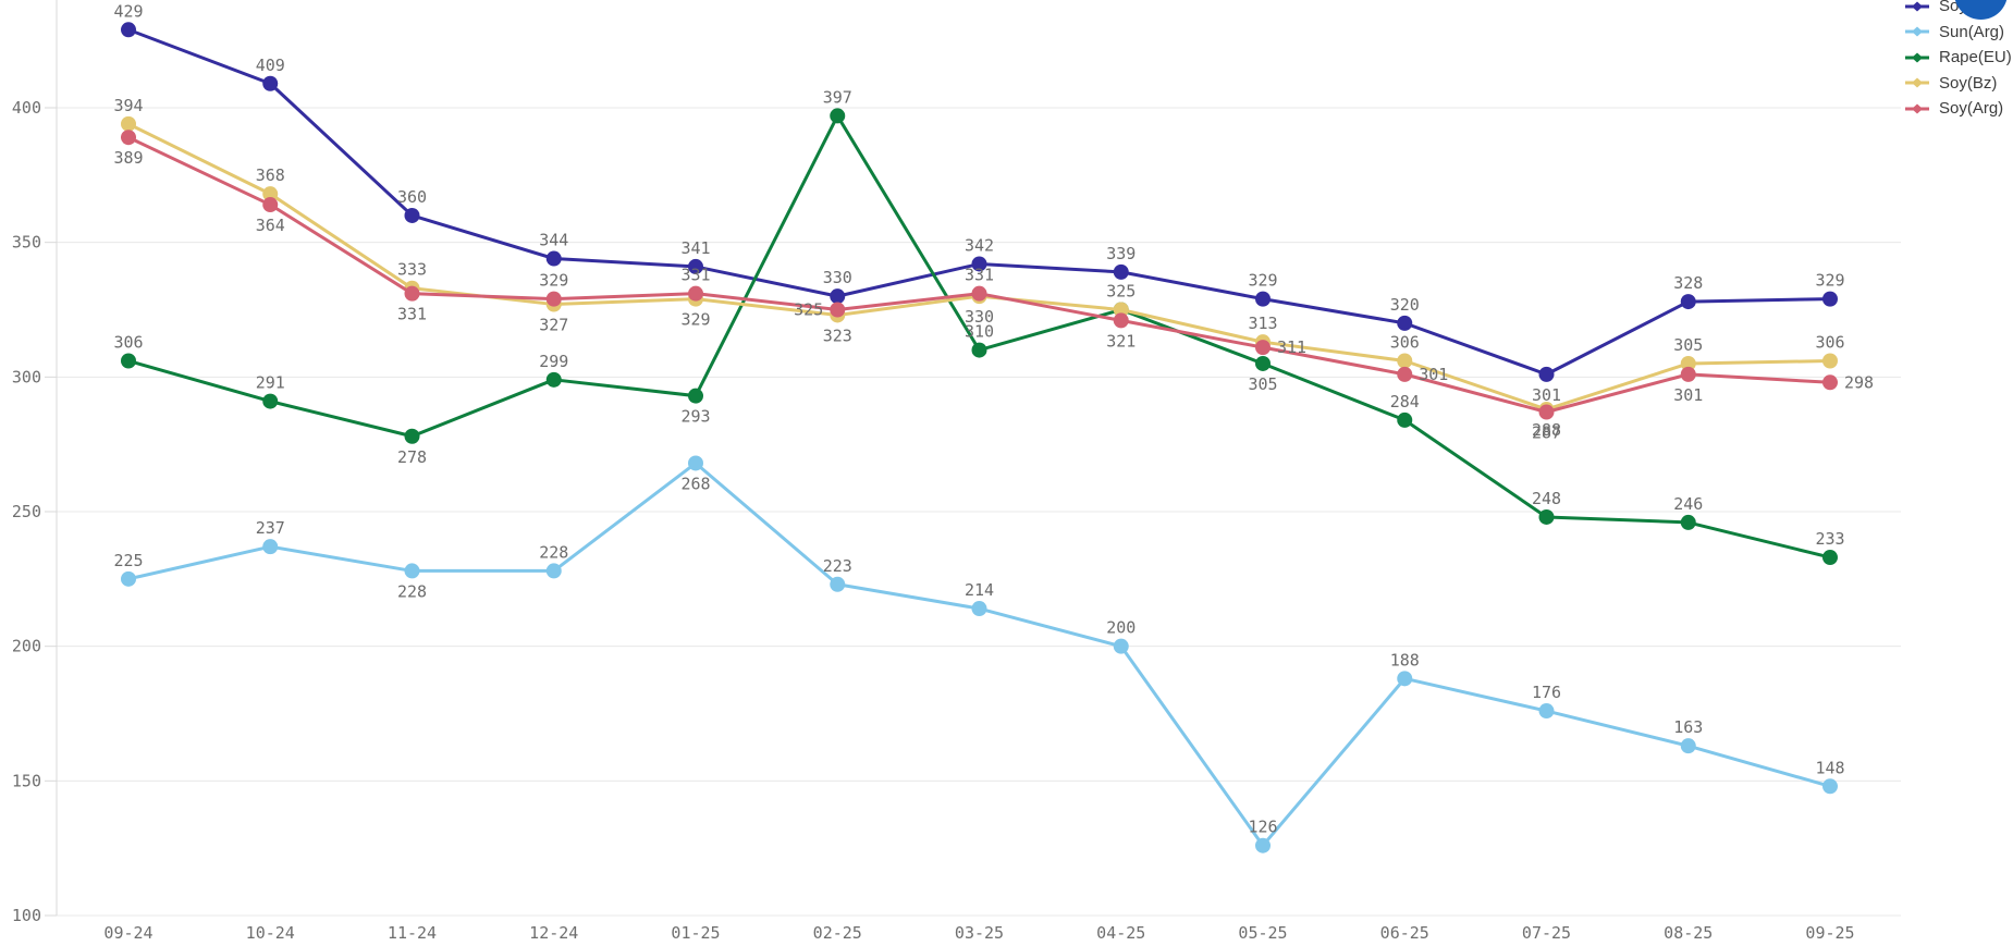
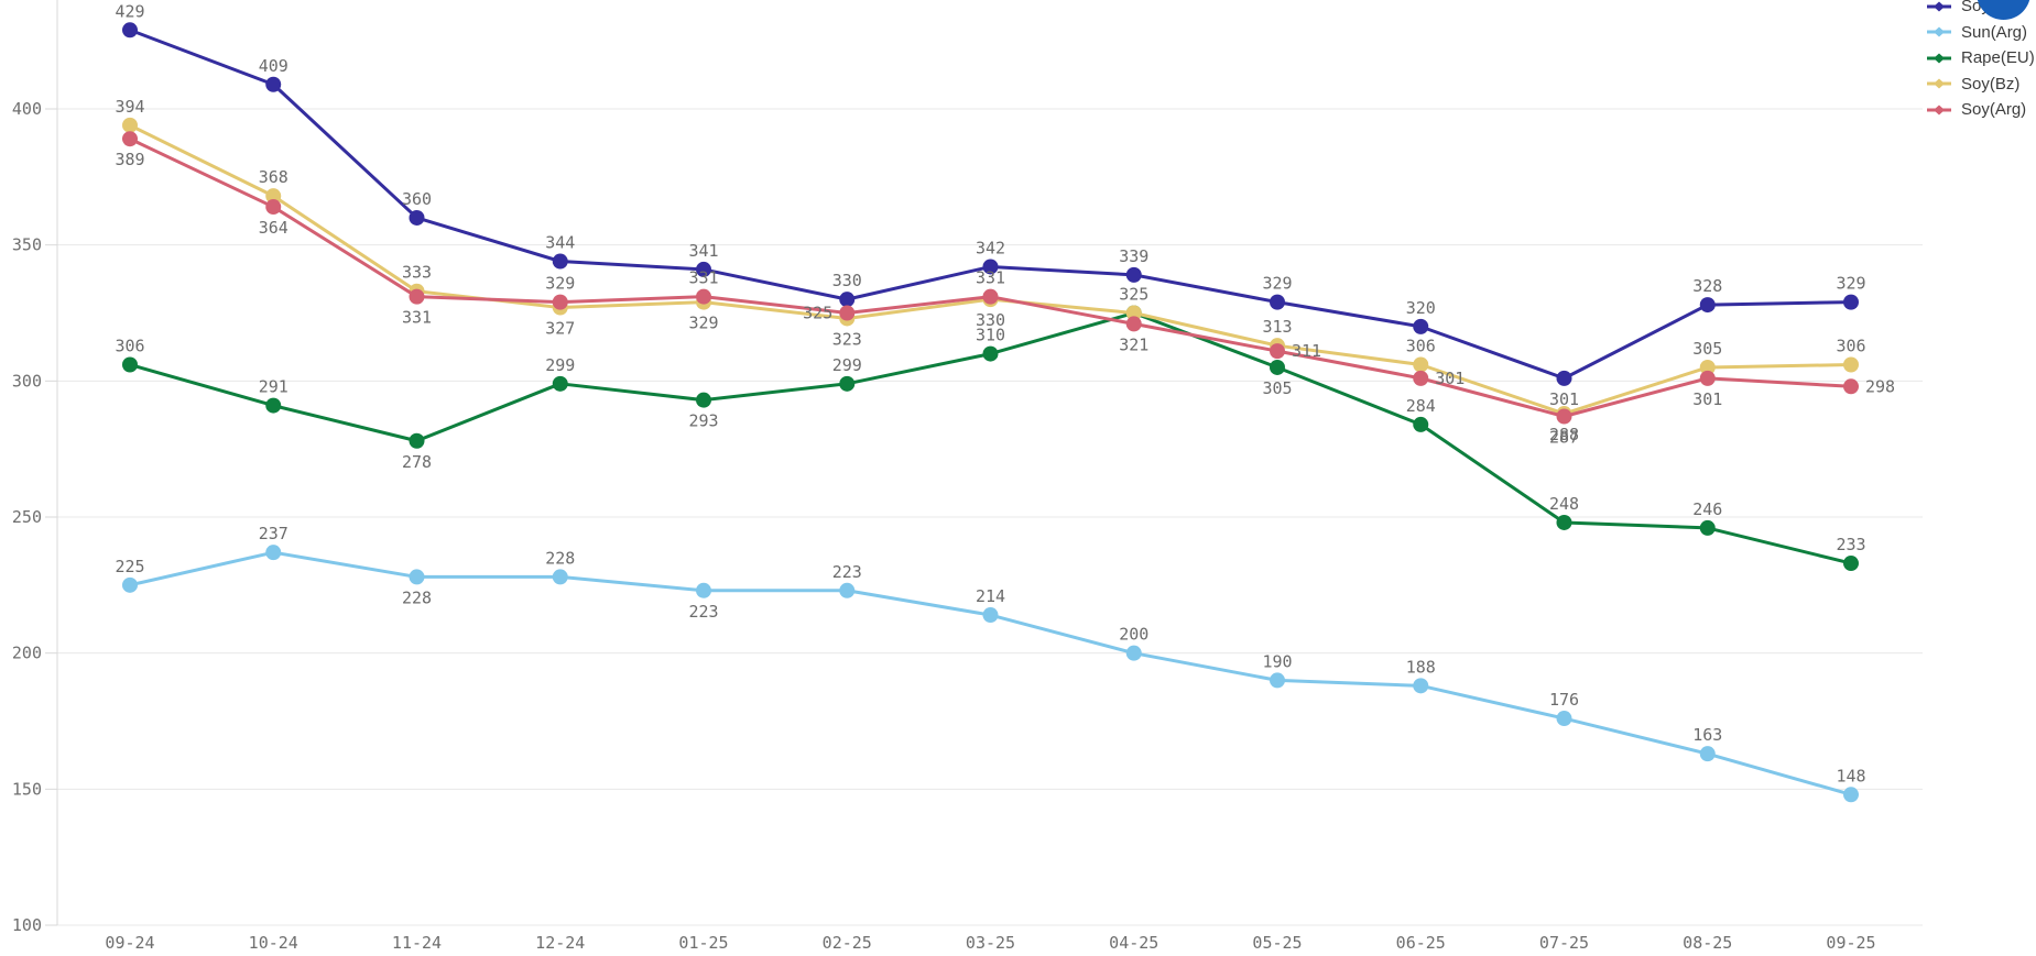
Sun(Arg)/01-25: 268 -> 223
Rape(EU)/02-25: 397 -> 299
Sun(Arg)/05-25: 126 -> 190
